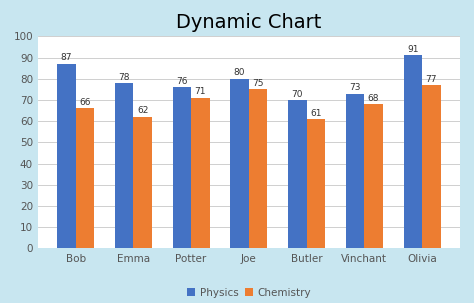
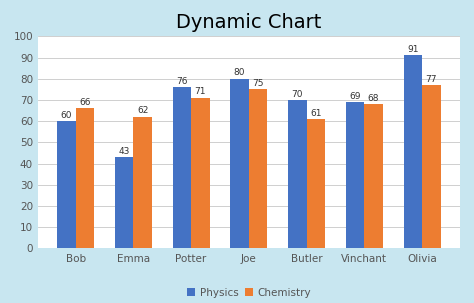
Physics/Bob: 87 -> 60
Physics/Emma: 78 -> 43
Physics/Vinchant: 73 -> 69
